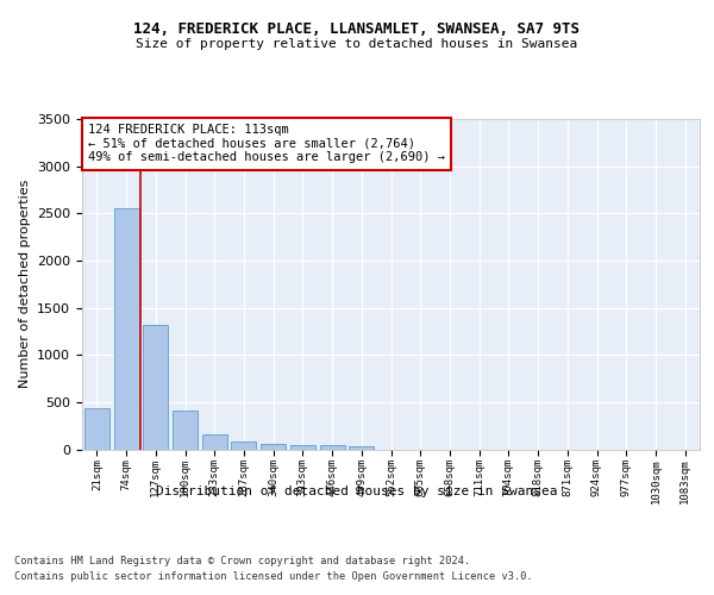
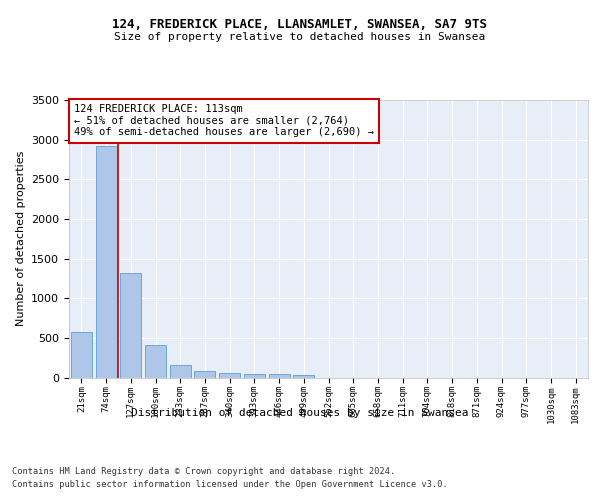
21sqm: 440 -> 570
74sqm: 2560 -> 2920
